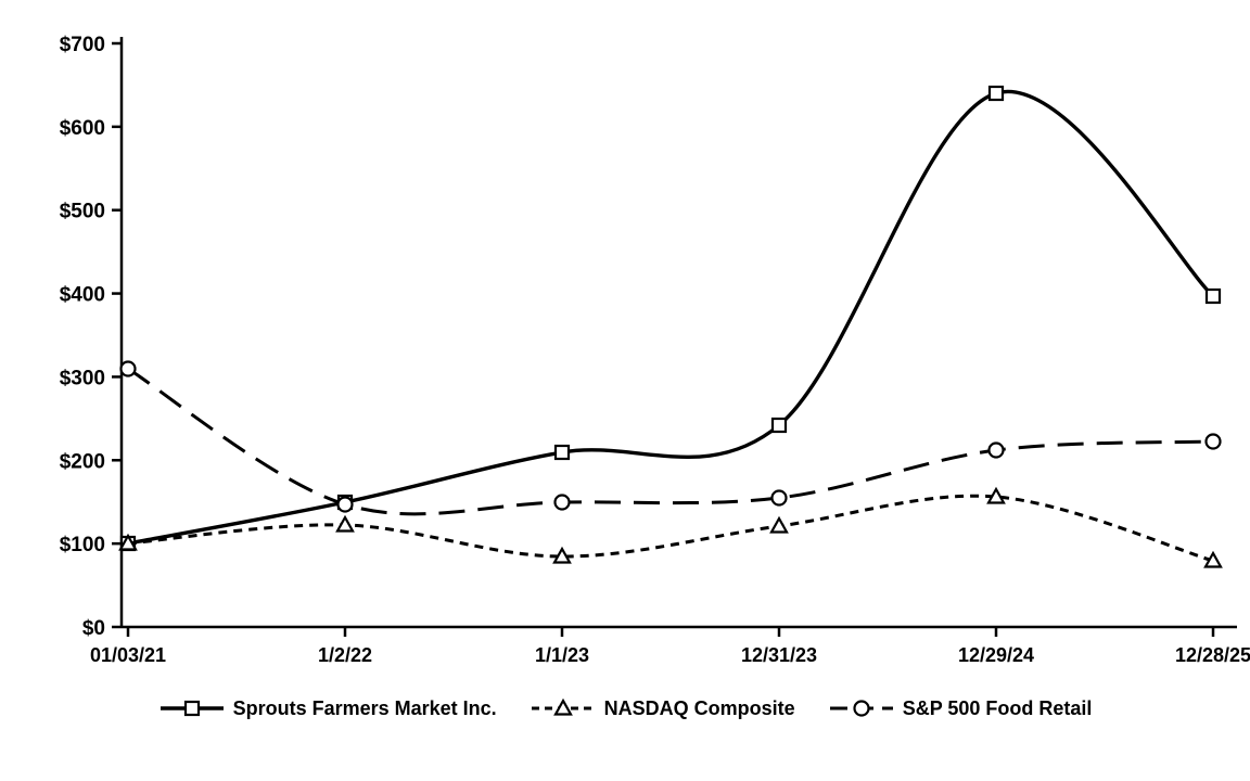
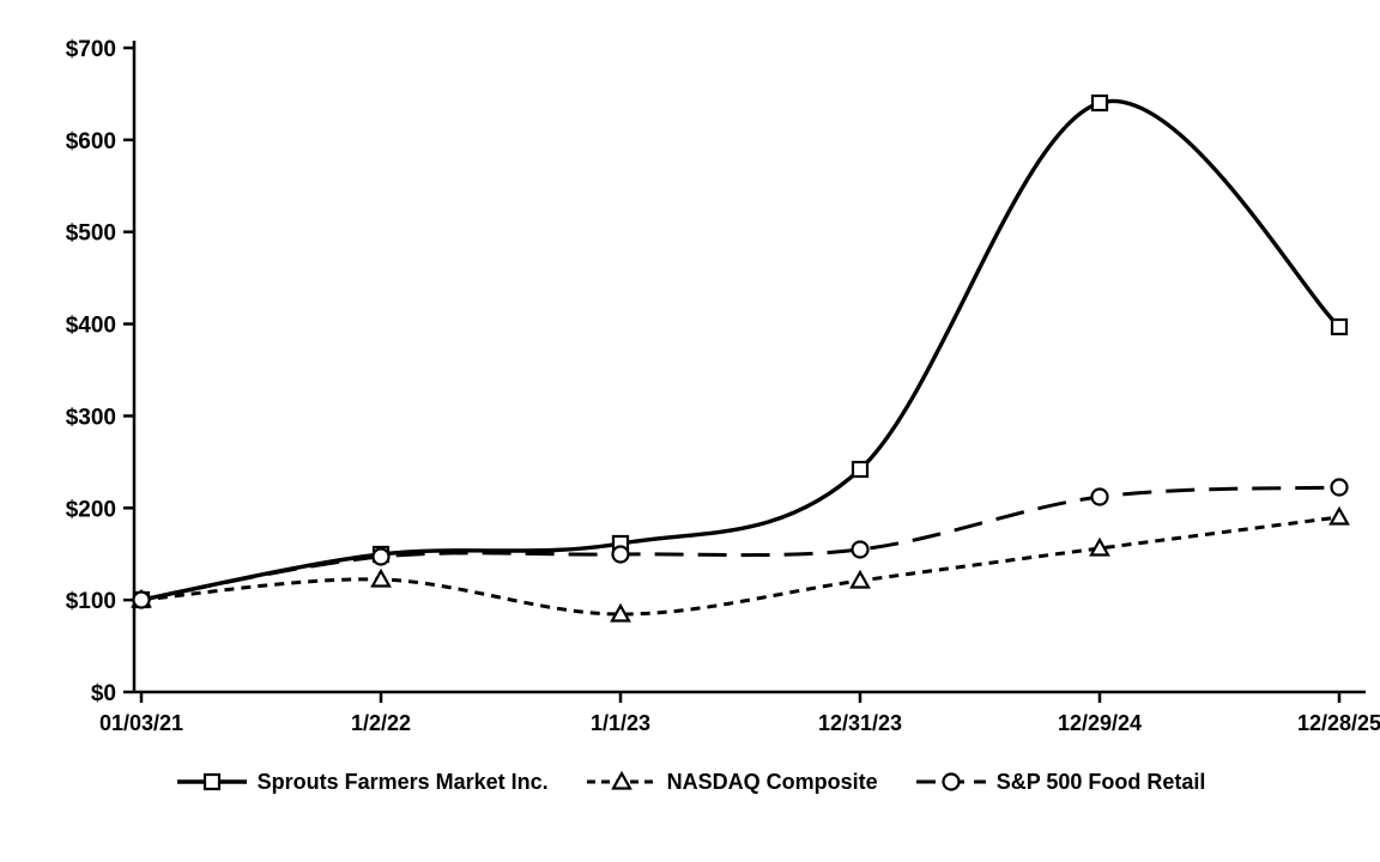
S&P 500 Food Retail/01/03/21: $310 -> $100
Sprouts Farmers Market Inc./1/1/23: $210 -> $160
NASDAQ Composite/12/28/25: $80 -> $190
